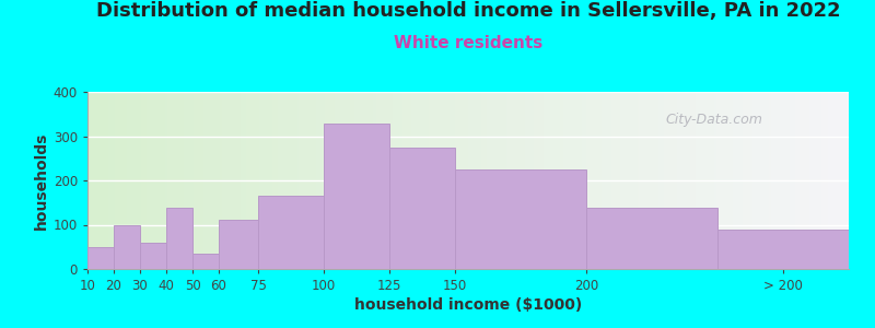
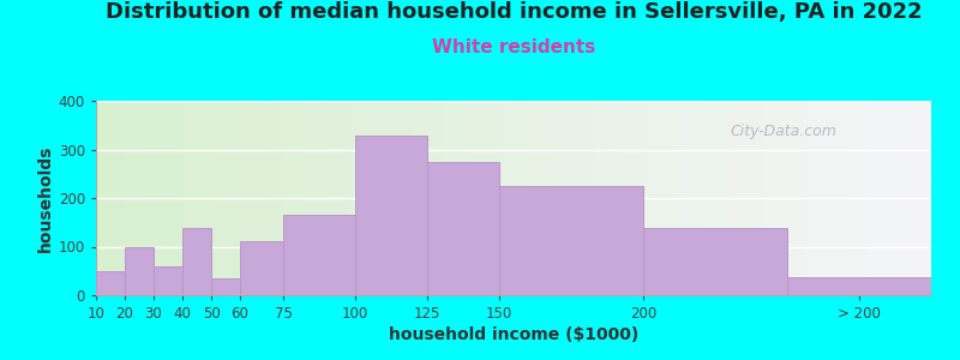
> 200: 90 -> 38
